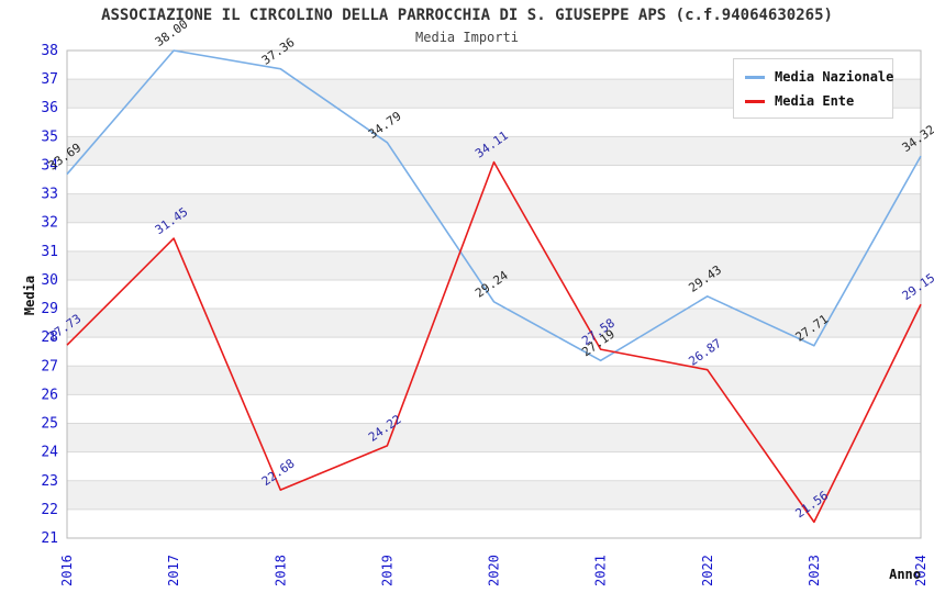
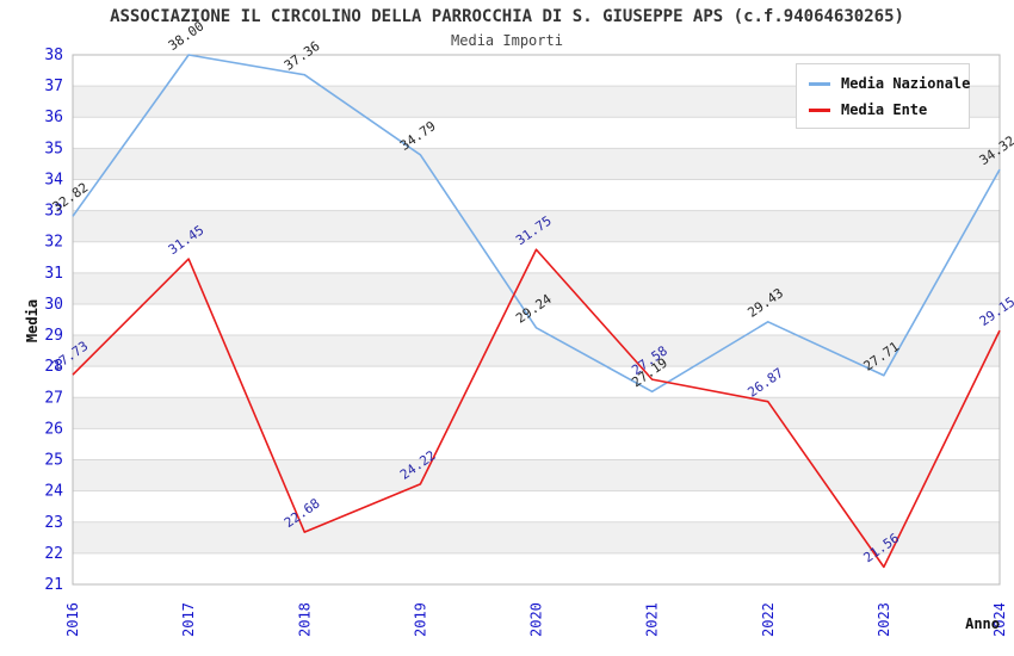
Media Nazionale/2016: 33.69 -> 32.82
Media Ente/2020: 34.11 -> 31.75
